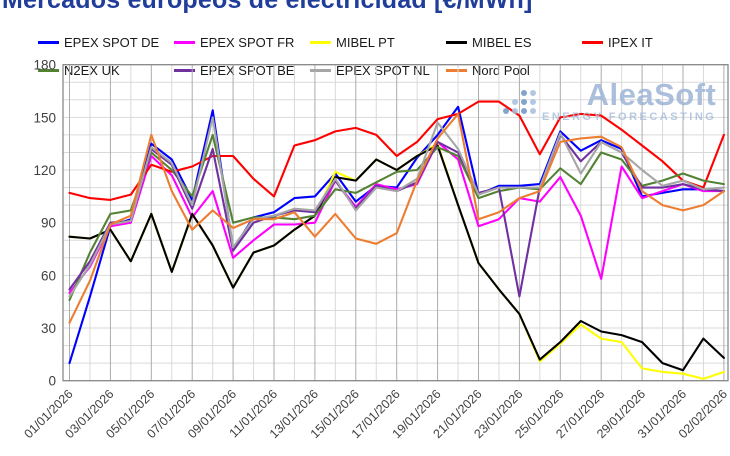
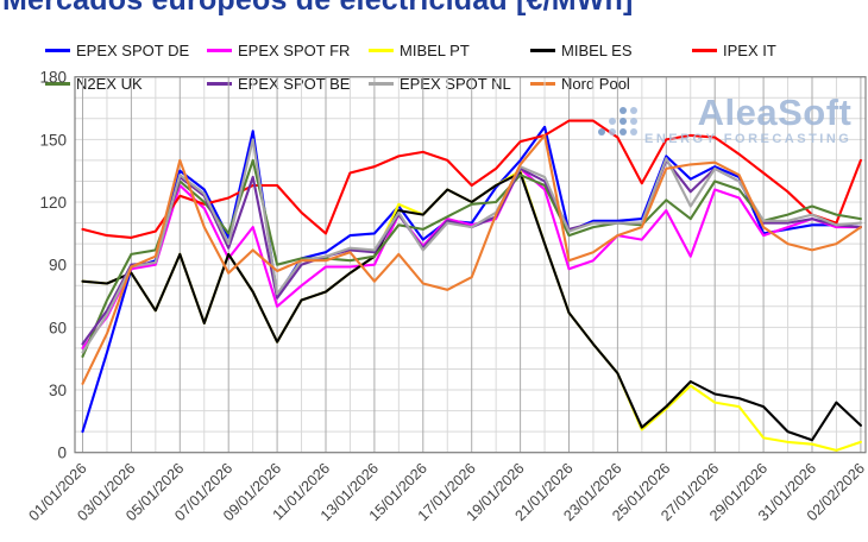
EPEX SPOT NL/19/01/2026: 147 -> 137
EPEX SPOT BE/23/01/2026: 48 -> 110
EPEX SPOT FR/27/01/2026: 58 -> 126
EPEX SPOT NL/29/01/2026: 120 -> 111
